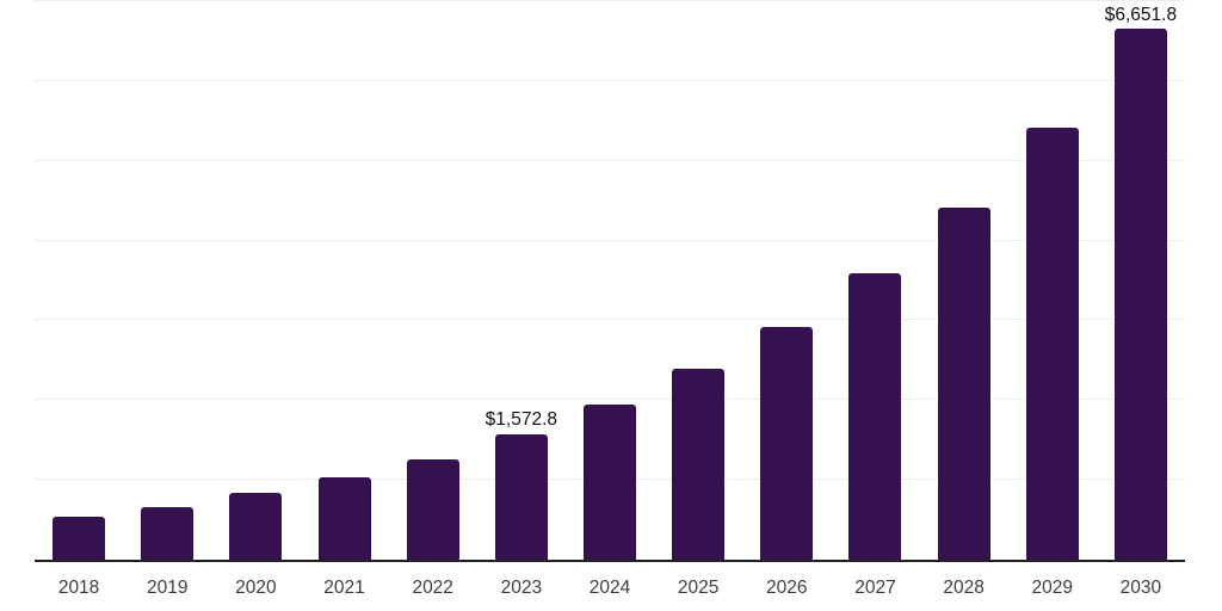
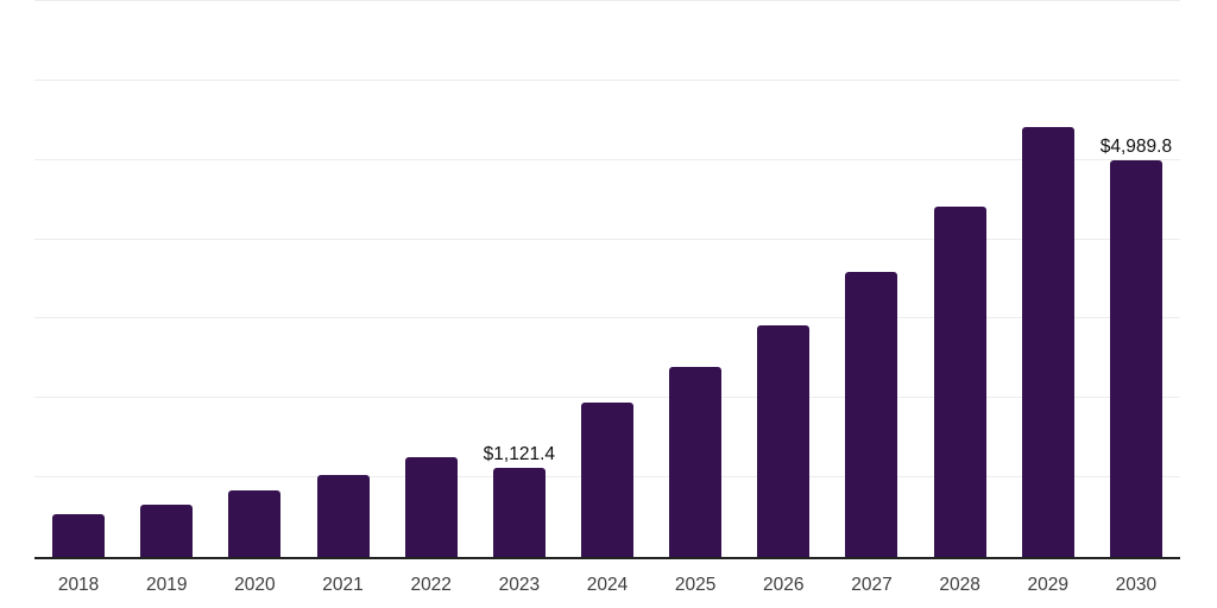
2023: $1,572.8 -> $1,121.4
2030: $6,651.8 -> $4,989.8
